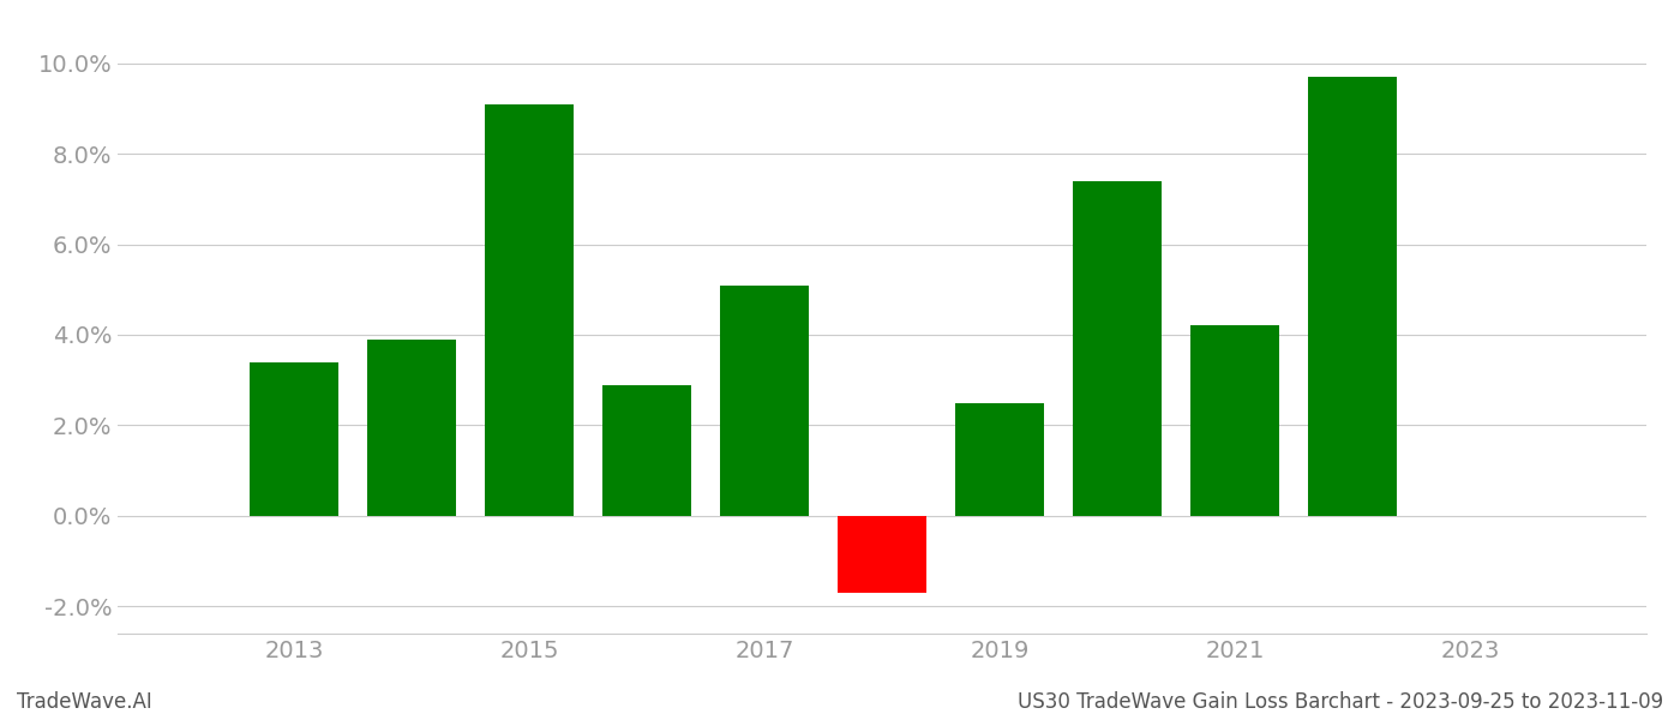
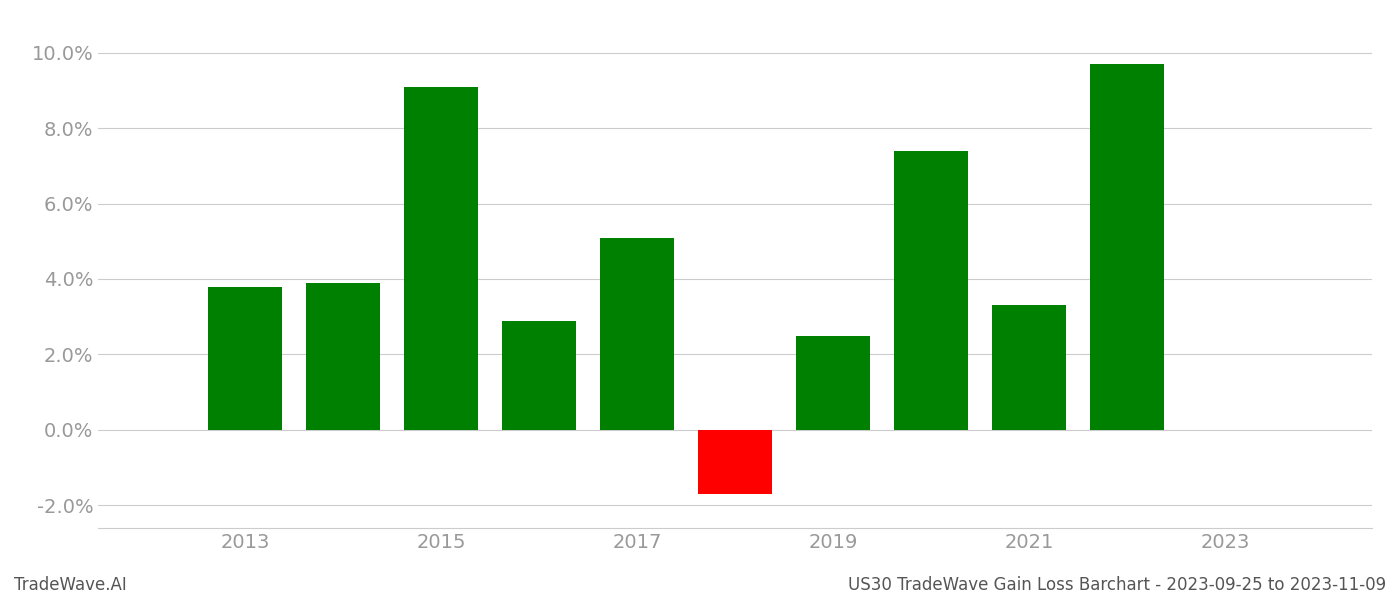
2013: 3.4% -> 3.8%
2021: 4.2% -> 3.3%
